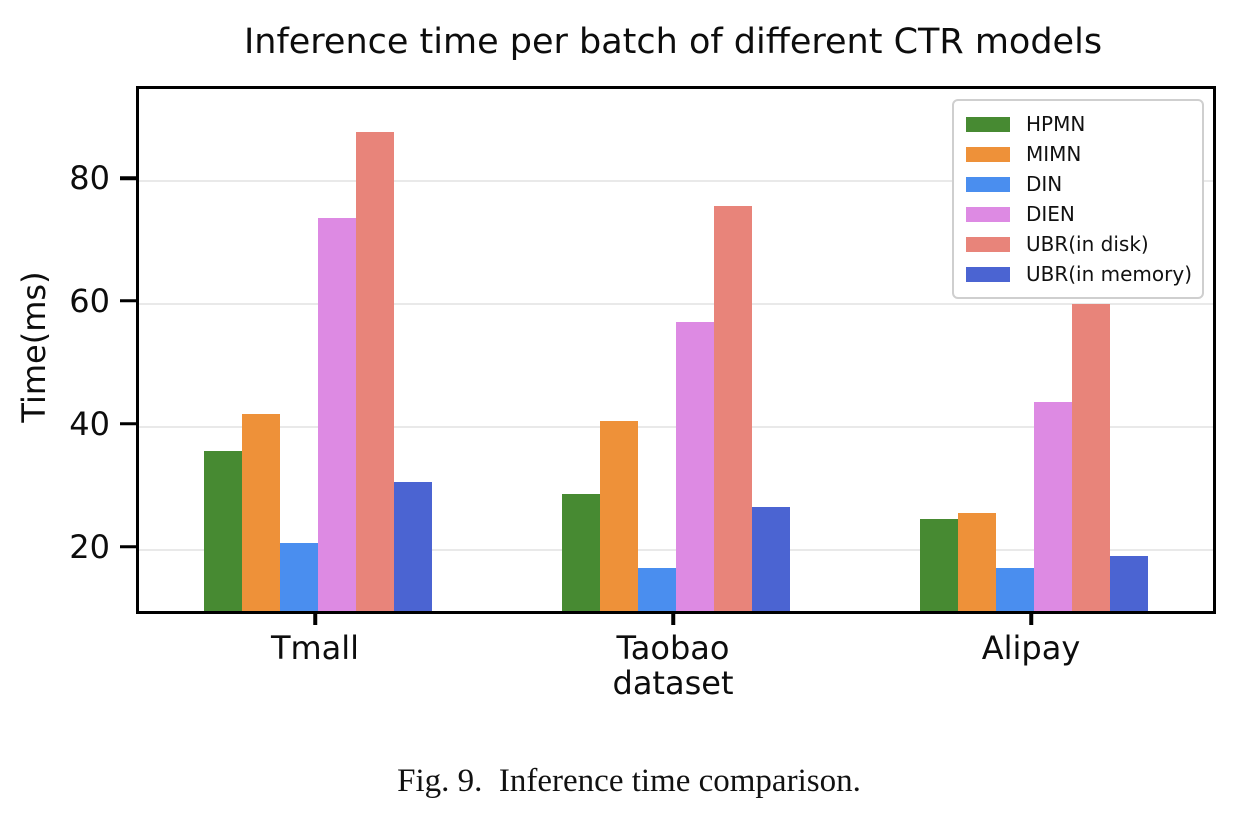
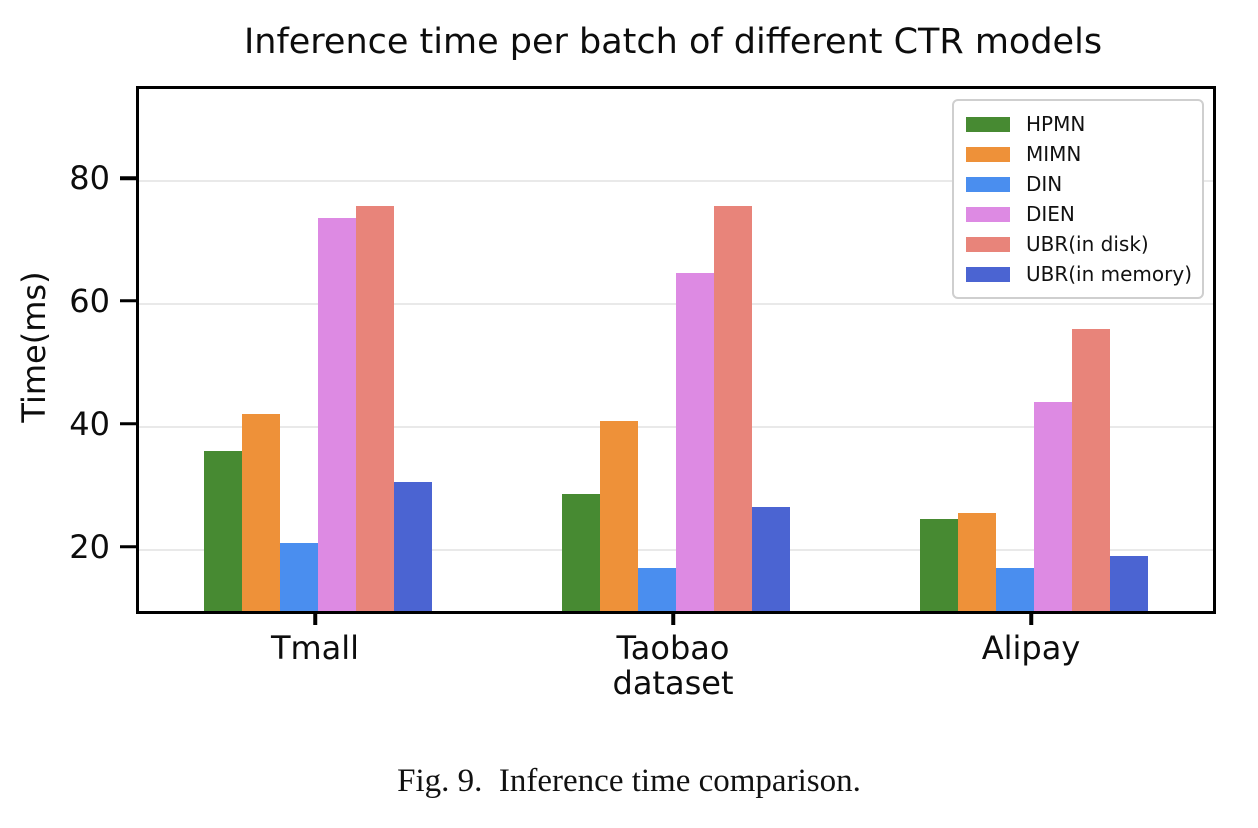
UBR(in disk)/Tmall: 88 -> 76
DIEN/Taobao: 57 -> 65
UBR(in disk)/Alipay: 60 -> 56
